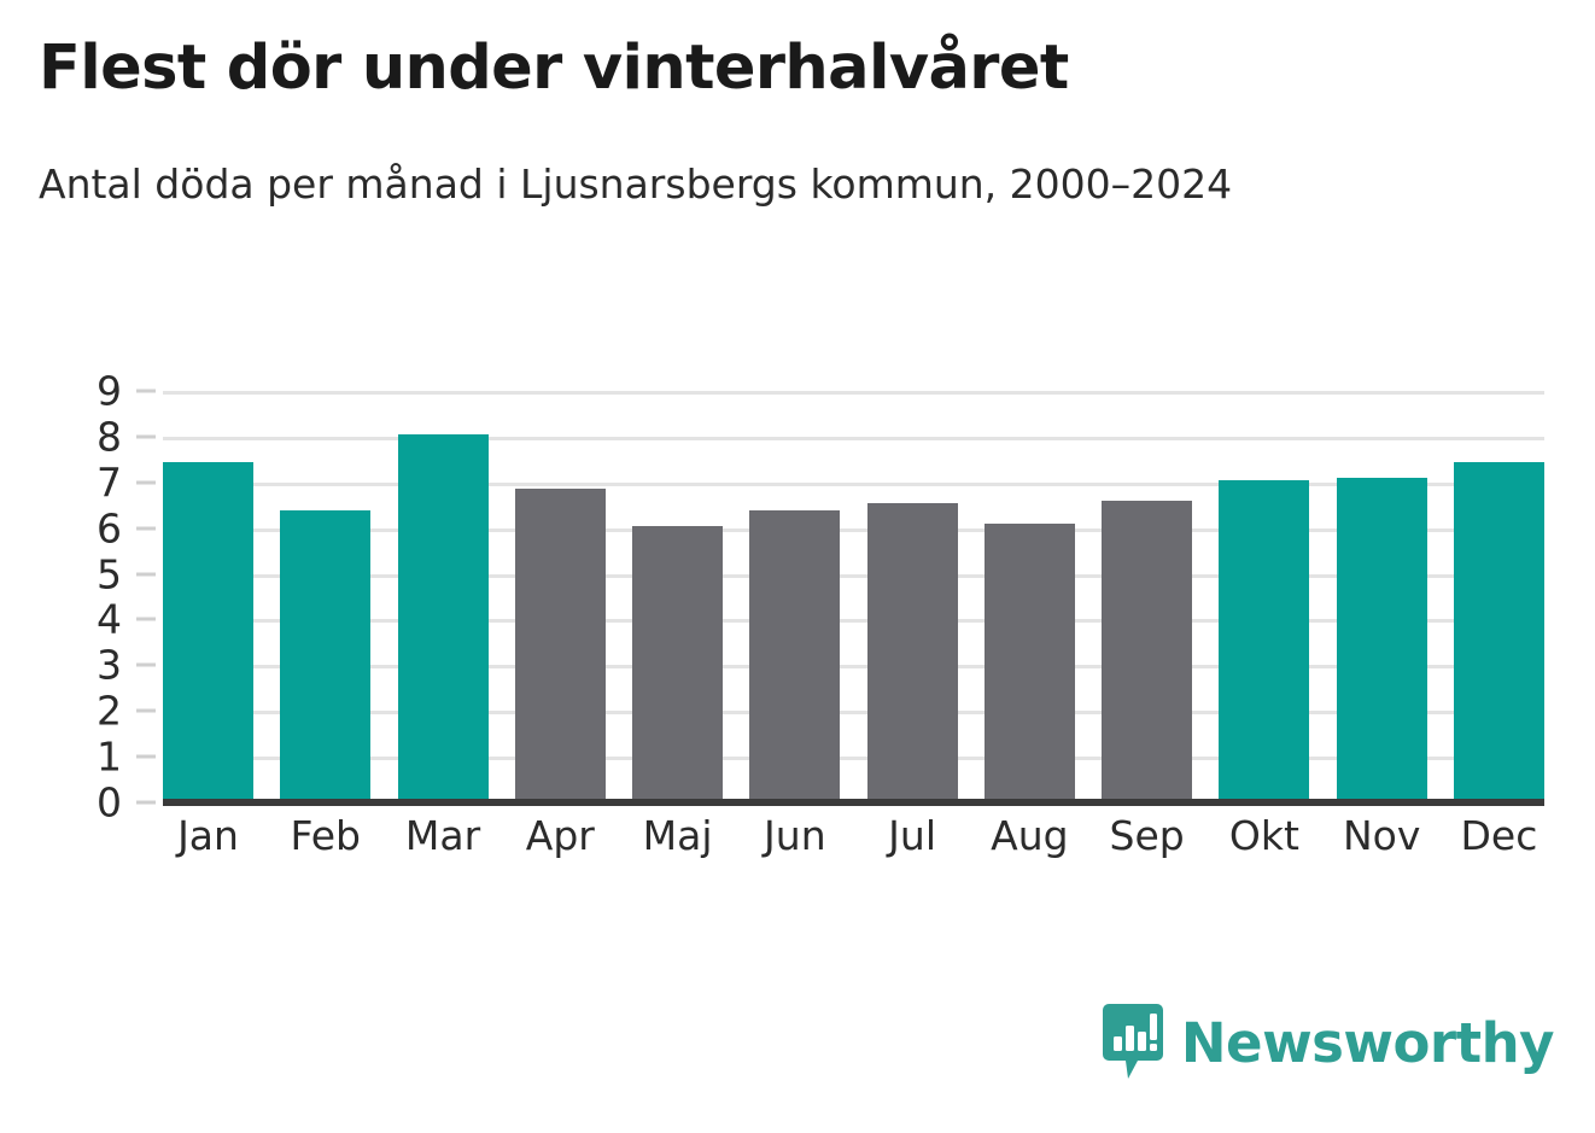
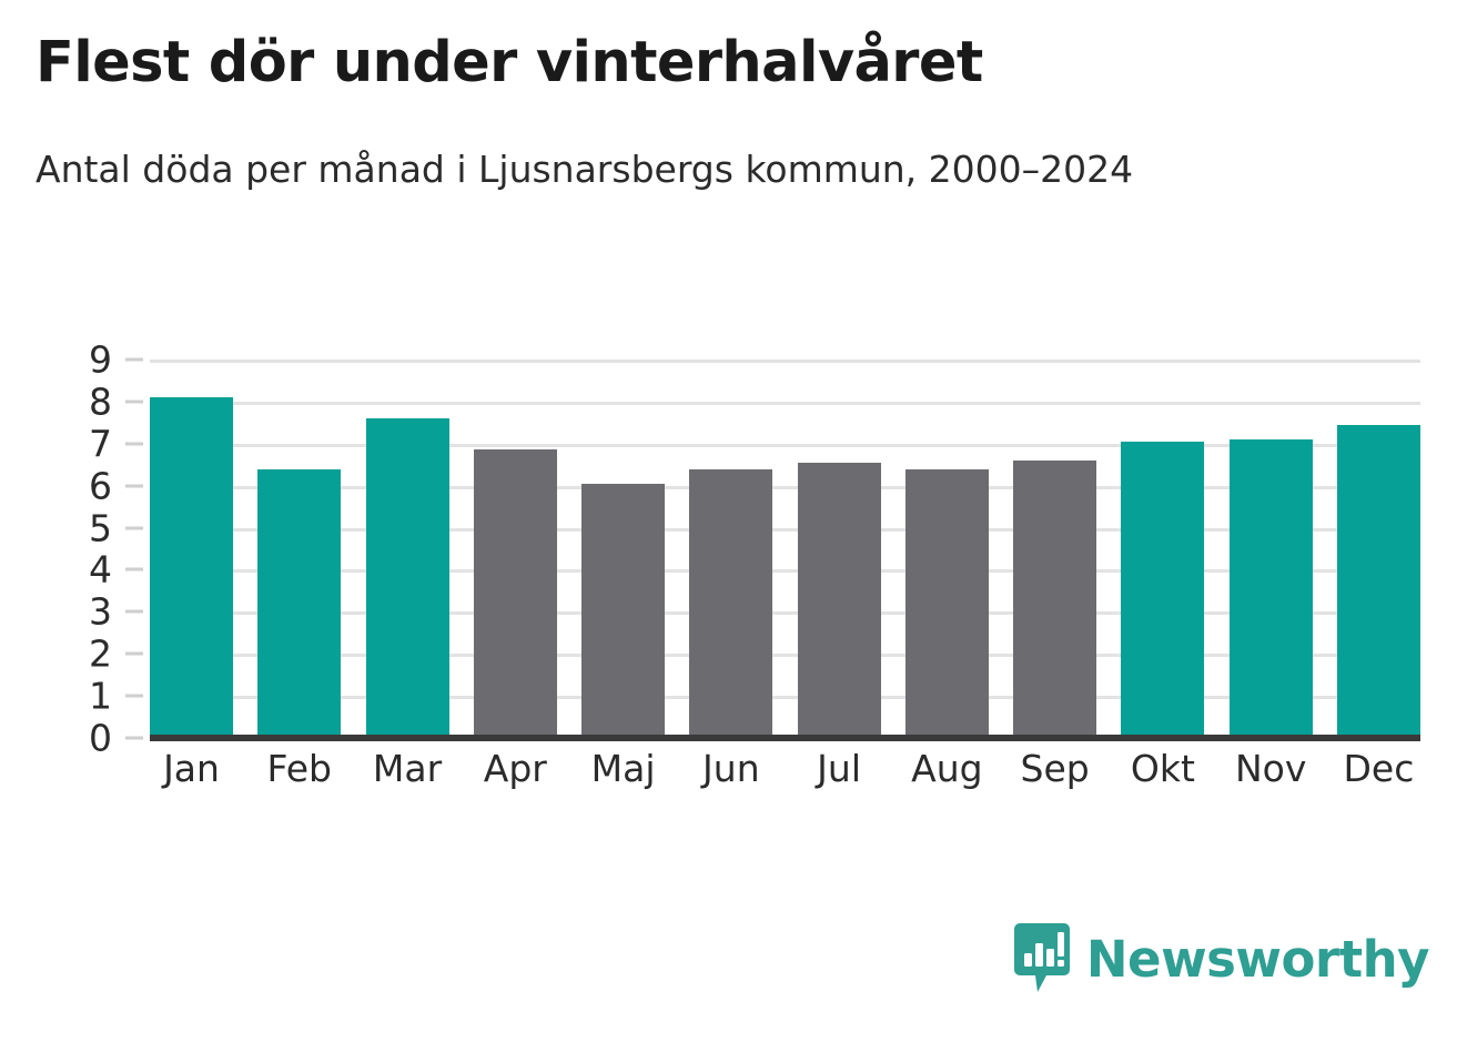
Jan: 7.5 -> 8.1
Mar: 8.1 -> 7.6
Aug: 6.1 -> 6.4
